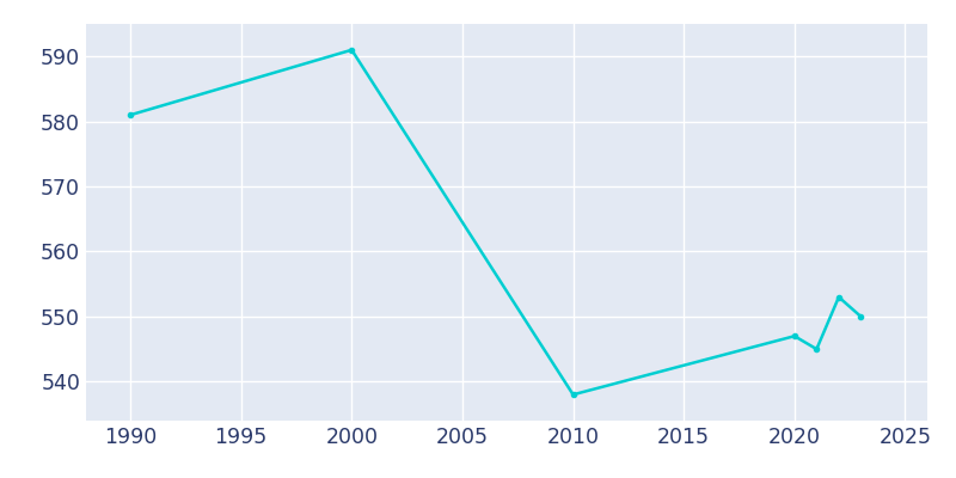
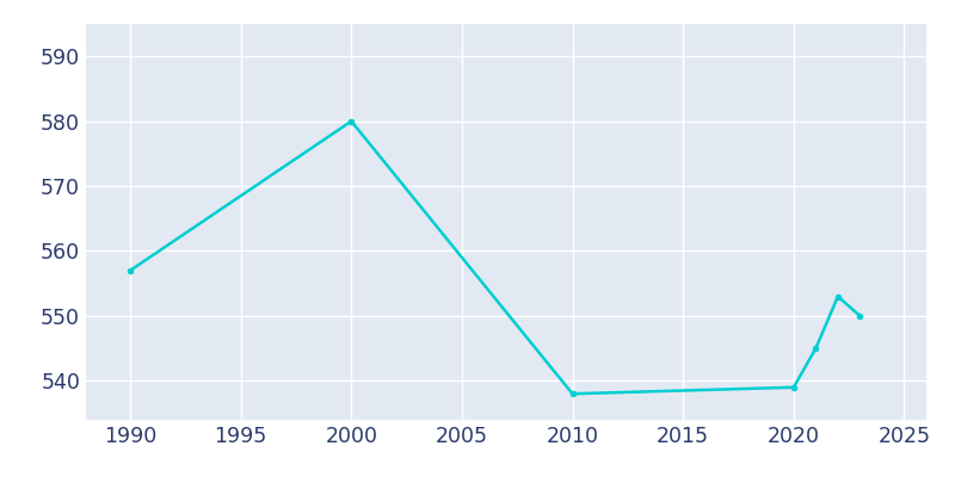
1990: 581 -> 557
2000: 591 -> 580
2020: 547 -> 539
